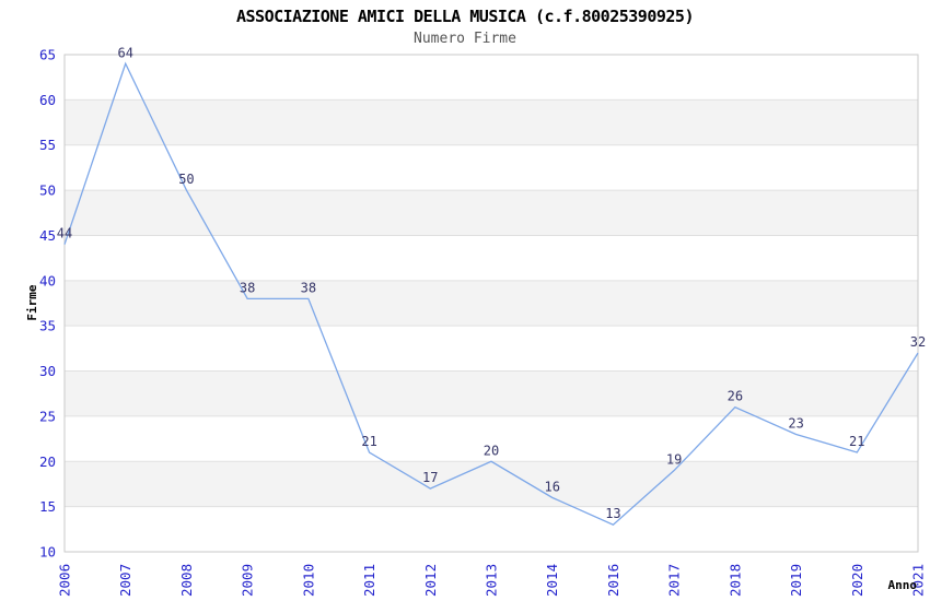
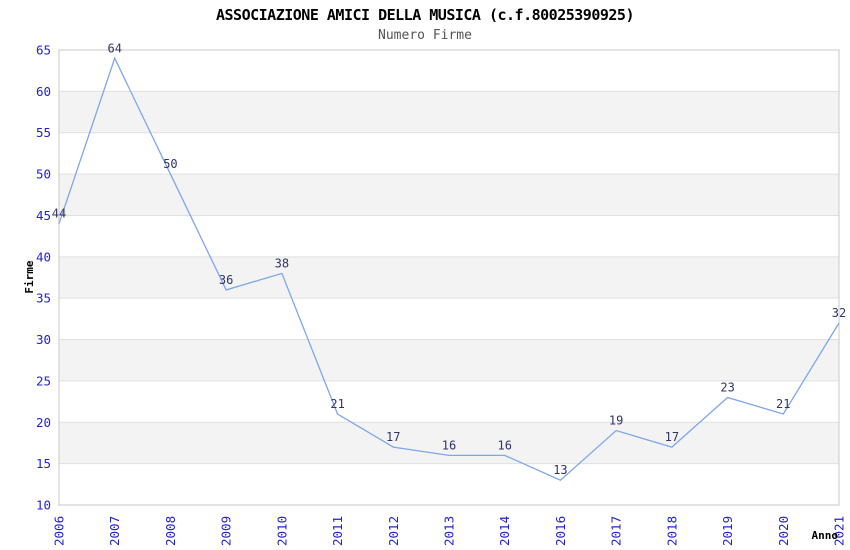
2009: 38 -> 36
2013: 20 -> 16
2018: 26 -> 17
